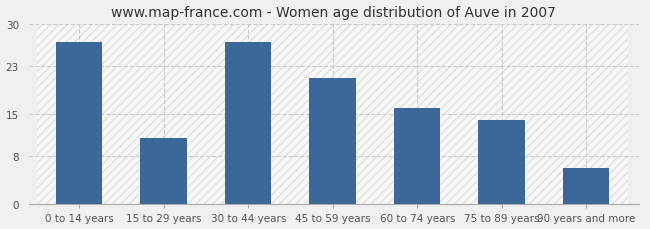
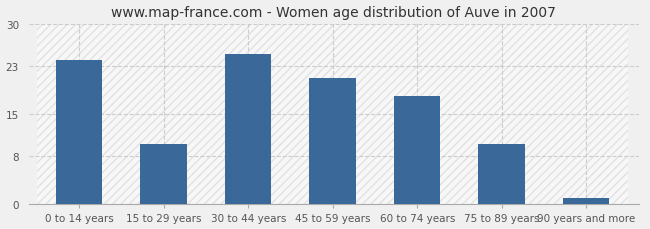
0 to 14 years: 27 -> 24
15 to 29 years: 11 -> 10
30 to 44 years: 27 -> 25
60 to 74 years: 16 -> 18
75 to 89 years: 14 -> 10
90 years and more: 6 -> 1
